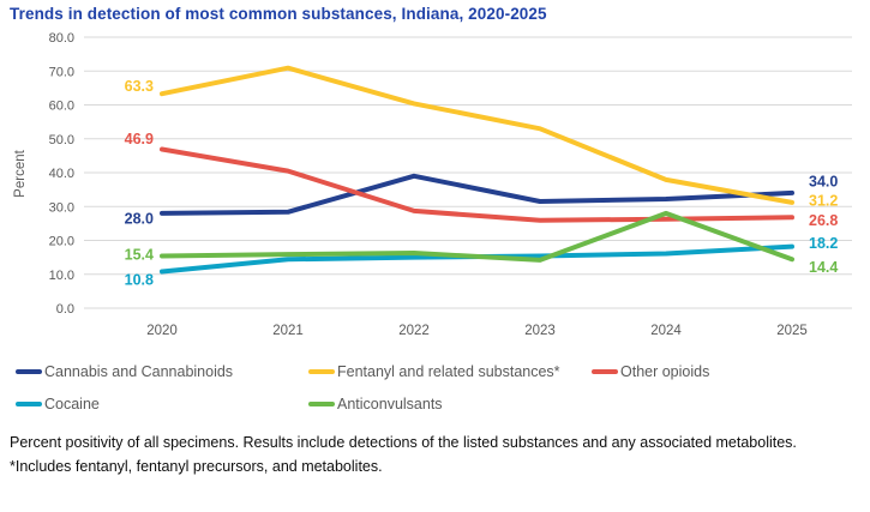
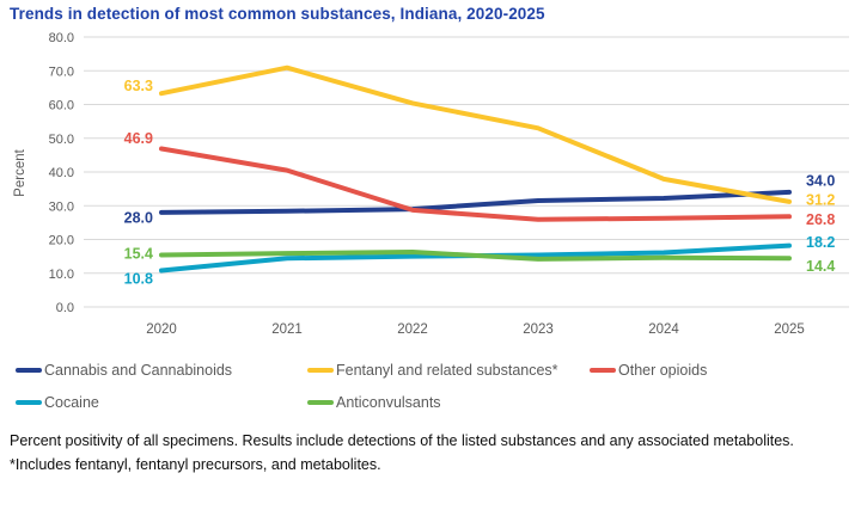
Cannabis and Cannabinoids/2022: 39 -> 29
Anticonvulsants/2024: 28 -> 15
